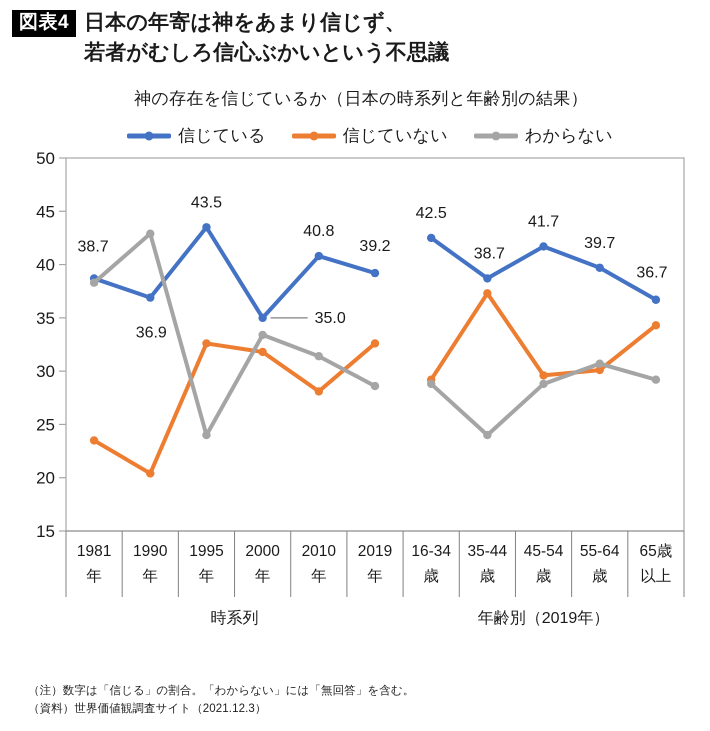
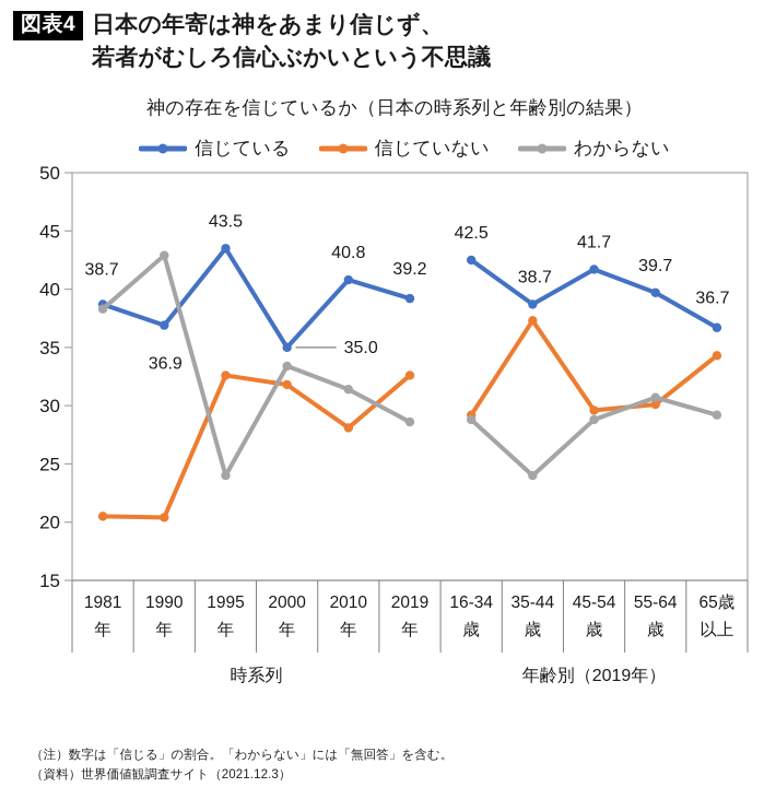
信じていない/1981年: 23.5 -> 20.5
